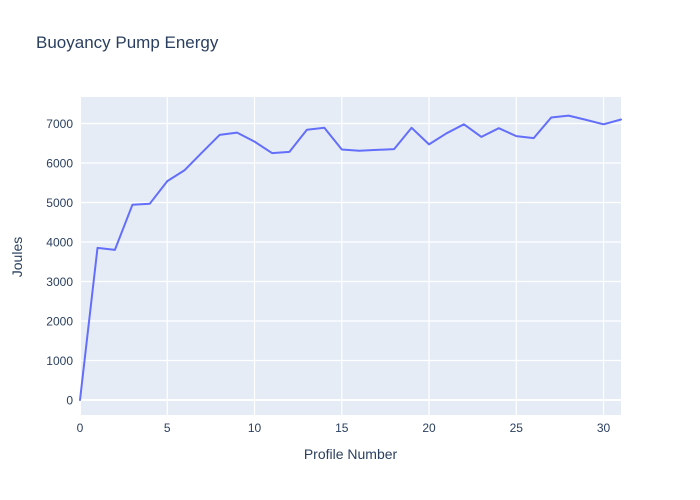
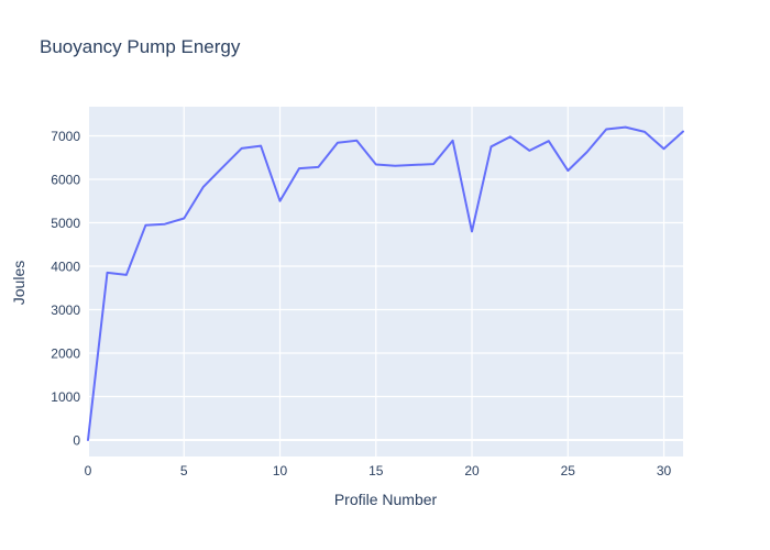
5: 5500 -> 5100
10: 6500 -> 5500
20: 6500 -> 4800
25: 6700 -> 6200
30: 7000 -> 6700
